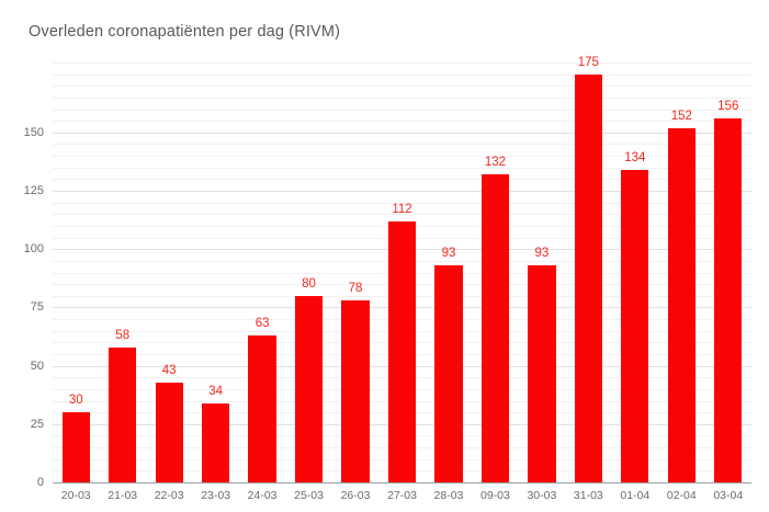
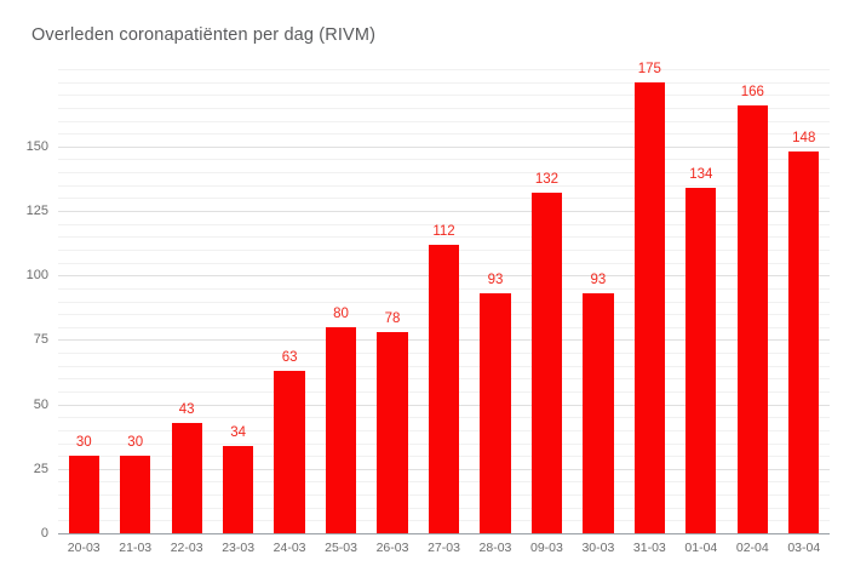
21-03: 58 -> 30
02-04: 152 -> 166
03-04: 156 -> 148
